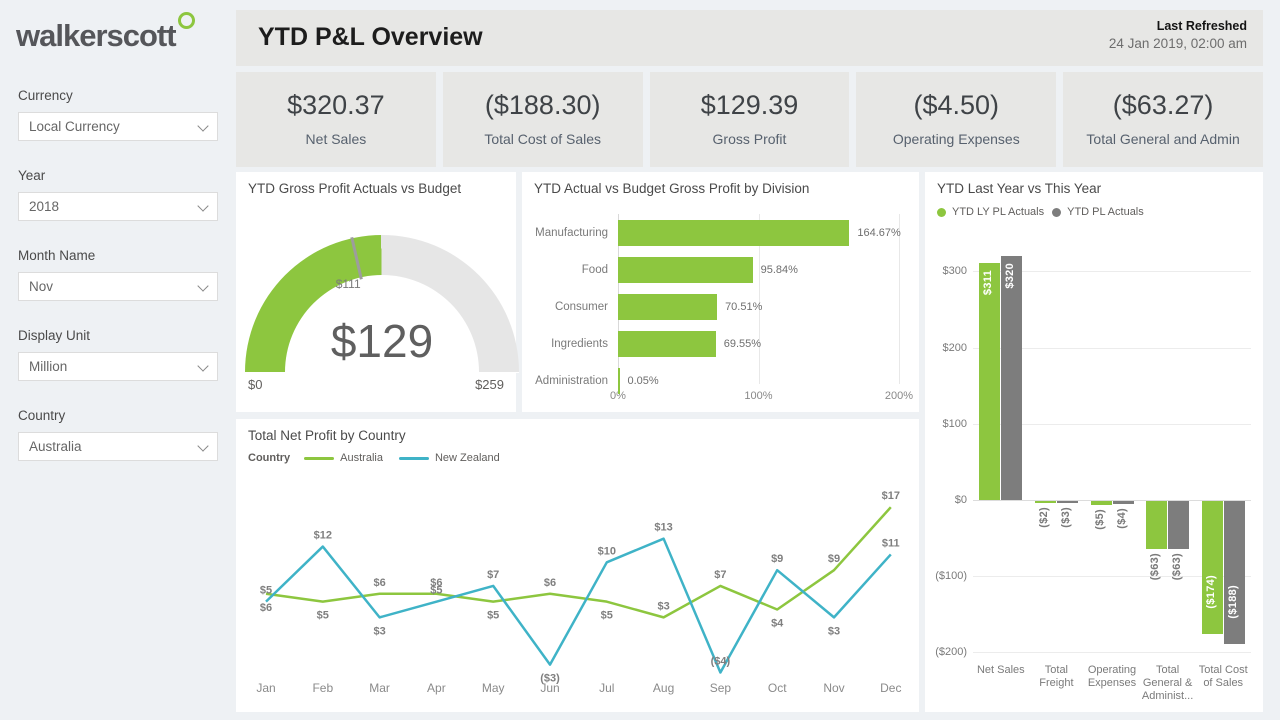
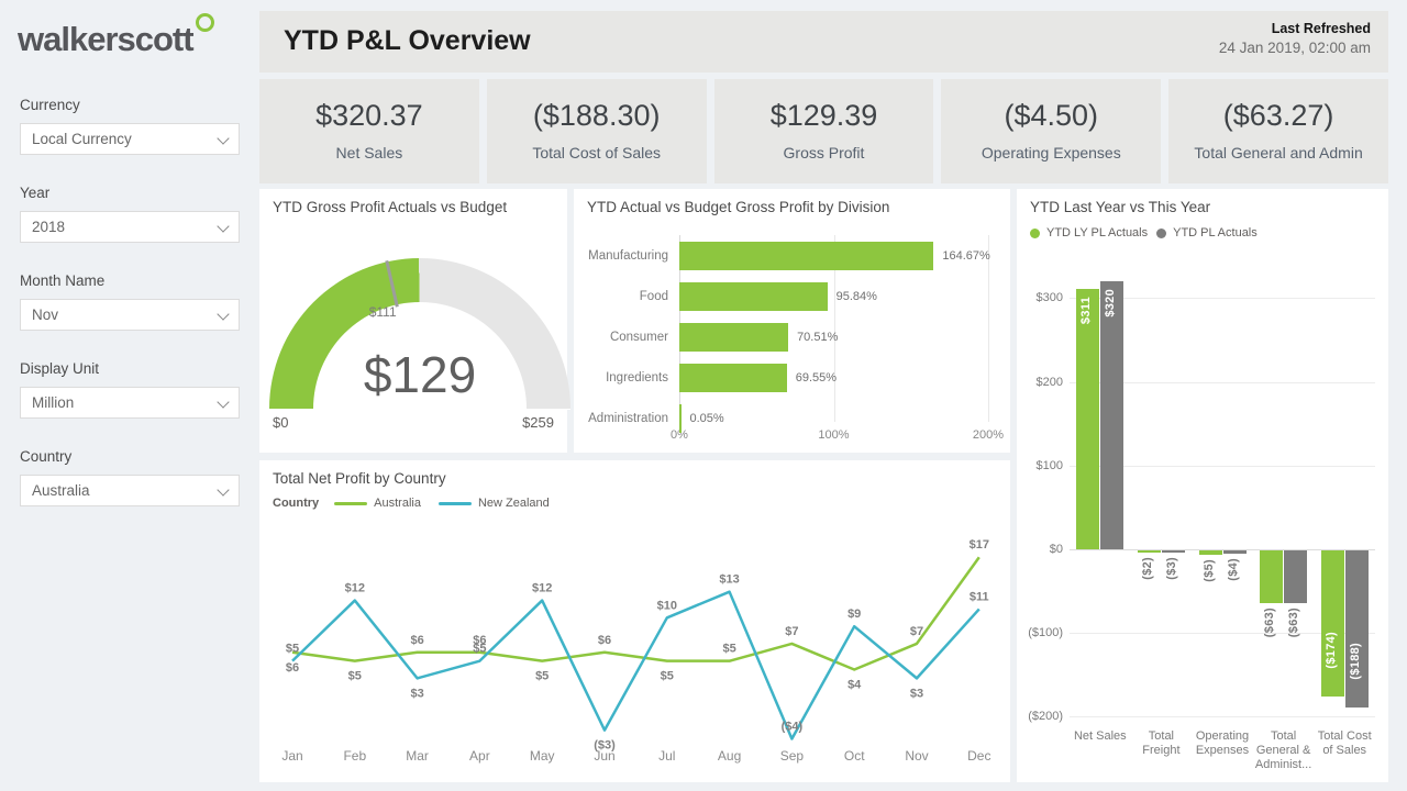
Total Net Profit by Country/New Zealand/May: $7 -> $12
Total Net Profit by Country/Australia/Aug: $3 -> $5
Total Net Profit by Country/Australia/Nov: $9 -> $7
